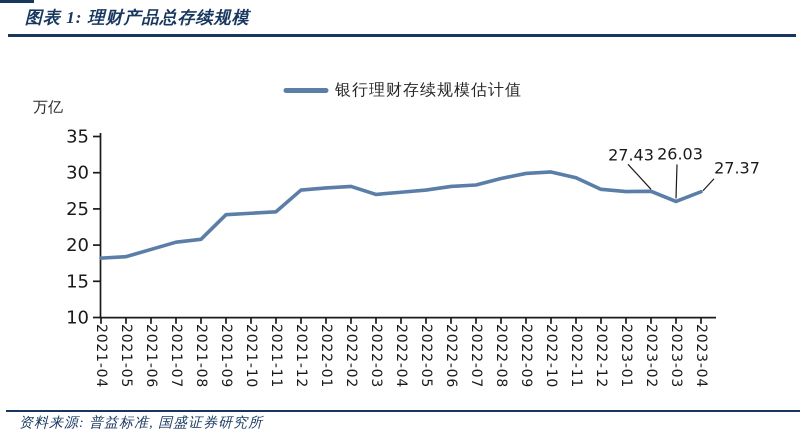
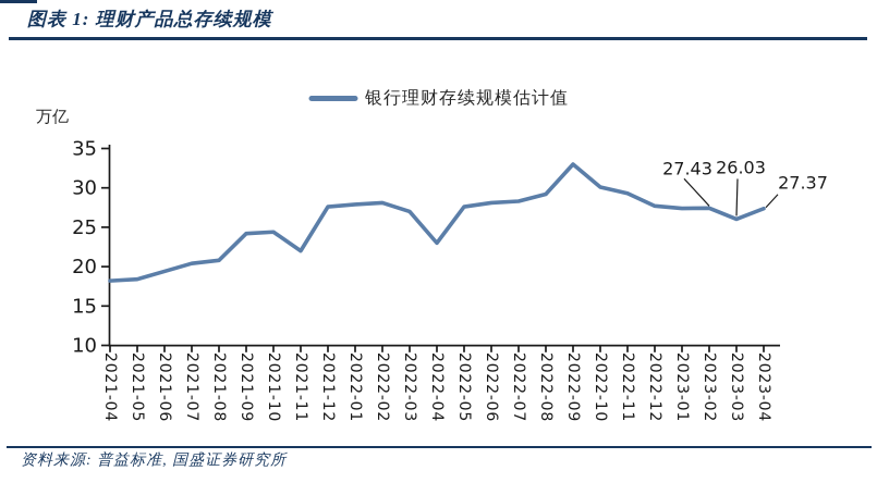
2021-11: 25 -> 22
2022-04: 27 -> 23
2022-09: 30 -> 33
